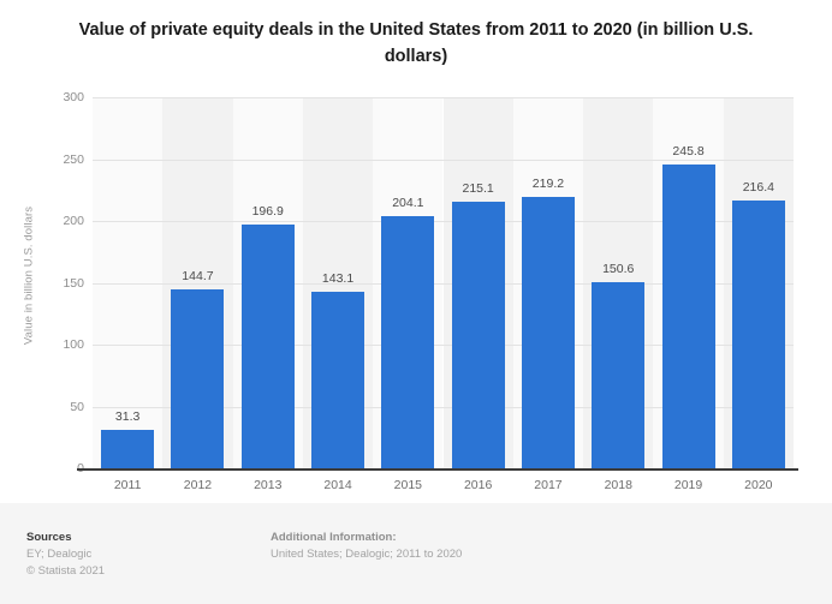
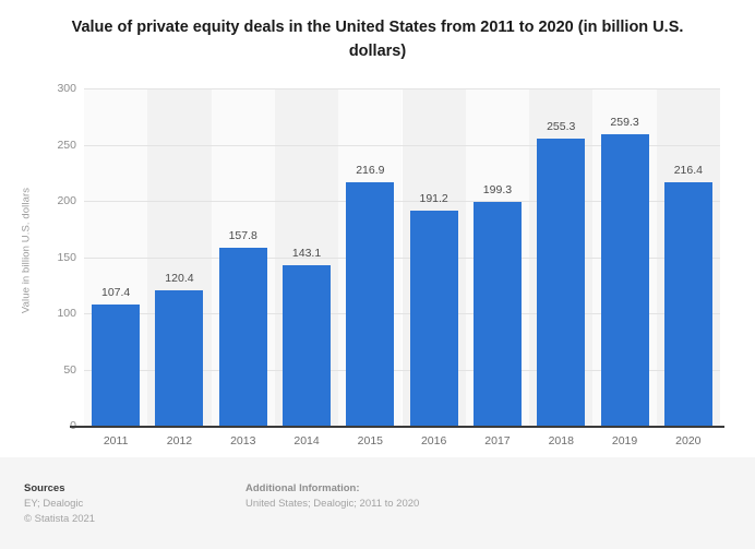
2011: 31.3 -> 107.4
2012: 144.7 -> 120.4
2013: 196.9 -> 157.8
2015: 204.1 -> 216.9
2016: 215.1 -> 191.2
2017: 219.2 -> 199.3
2018: 150.6 -> 255.3
2019: 245.8 -> 259.3
